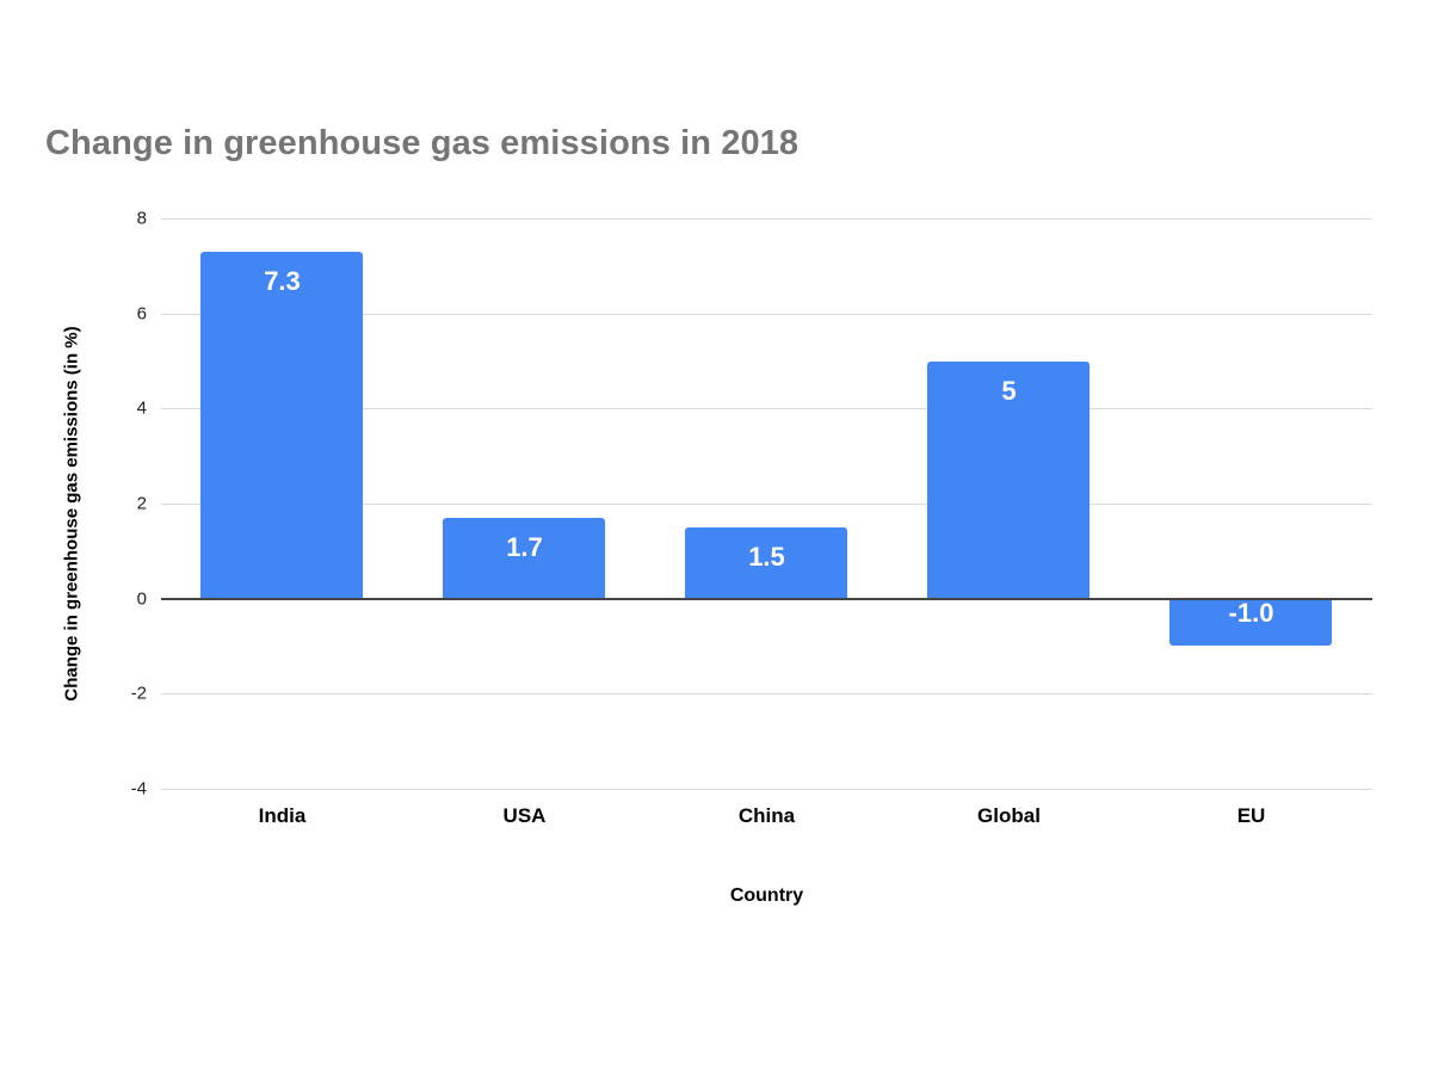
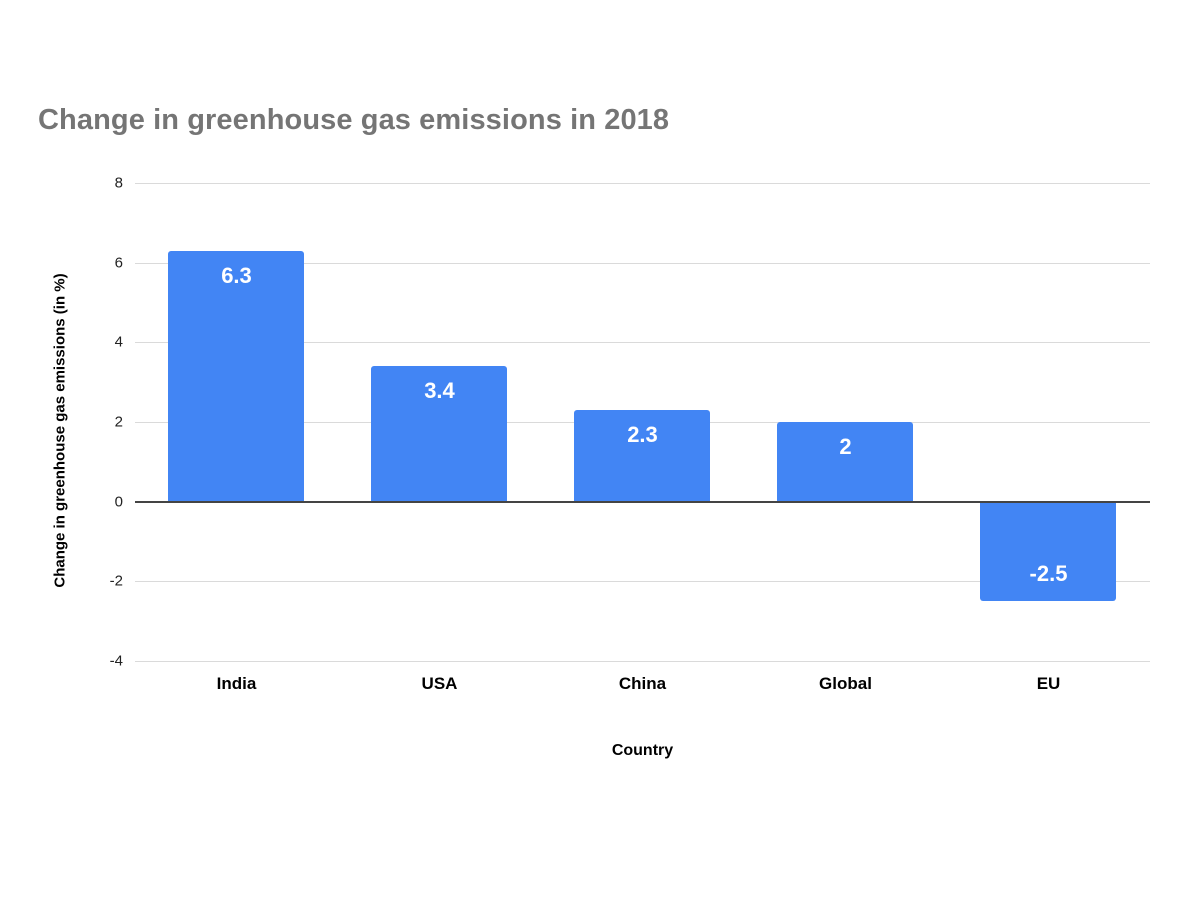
India: 7.3 -> 6.3
USA: 1.7 -> 3.4
China: 1.5 -> 2.3
Global: 5 -> 2
EU: -1.0 -> -2.5
